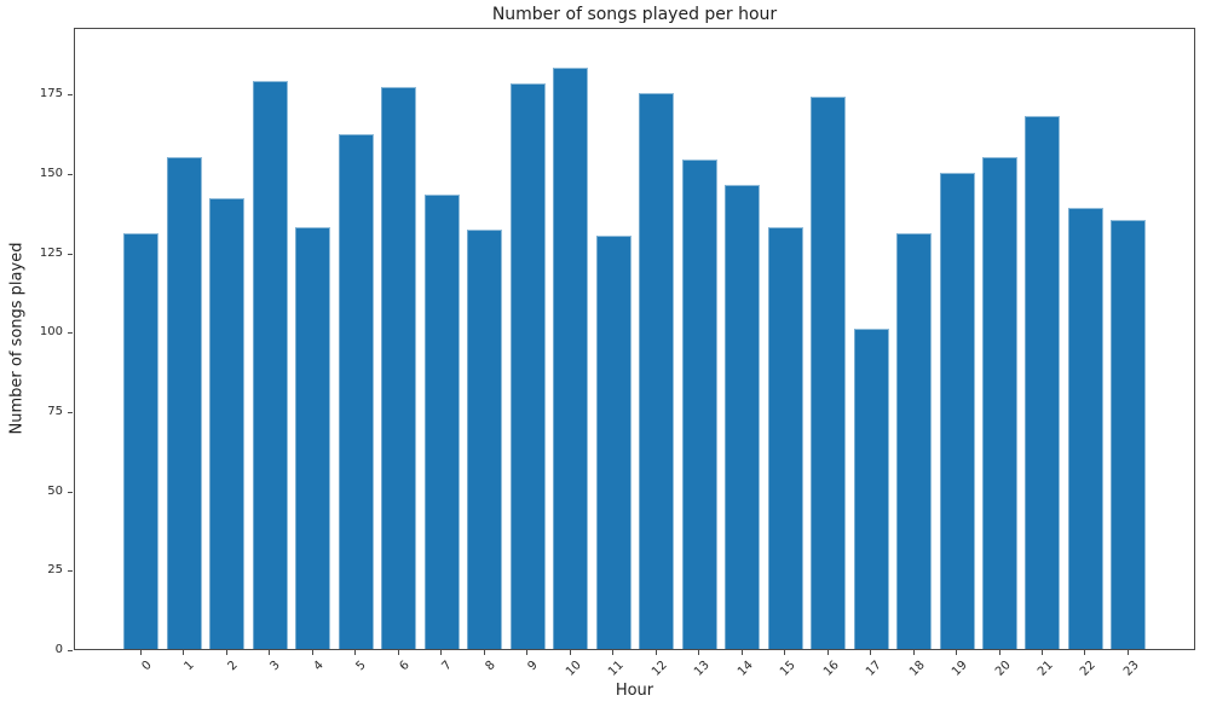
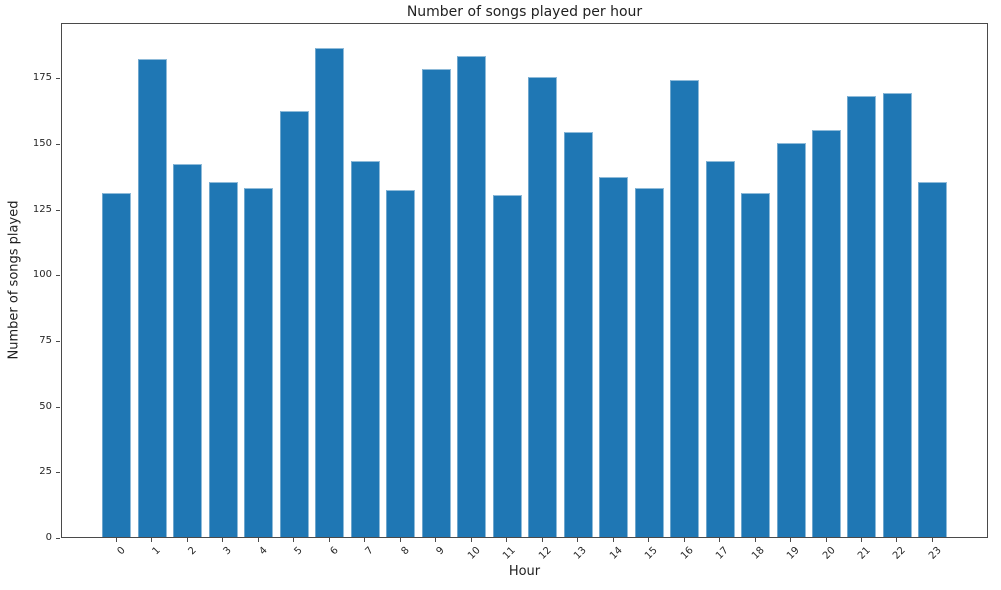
1: 155 -> 182
3: 179 -> 135
6: 177 -> 186
14: 146 -> 137
17: 101 -> 143
22: 139 -> 169
